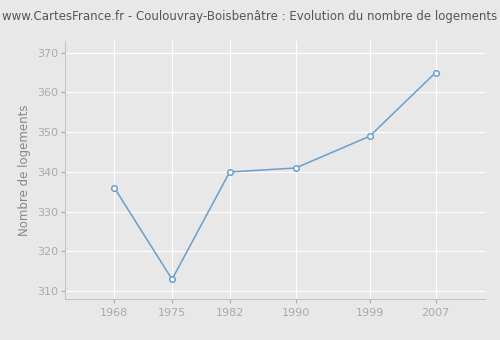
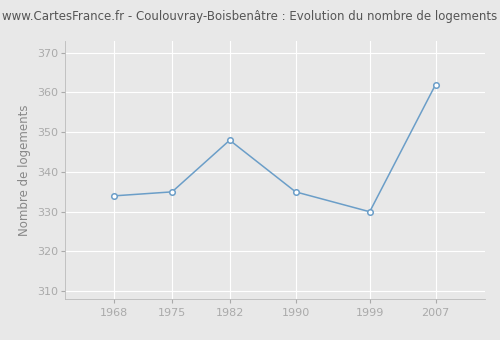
1968: 336 -> 334
1975: 313 -> 335
1982: 340 -> 348
1990: 341 -> 335
1999: 349 -> 330
2007: 365 -> 362
